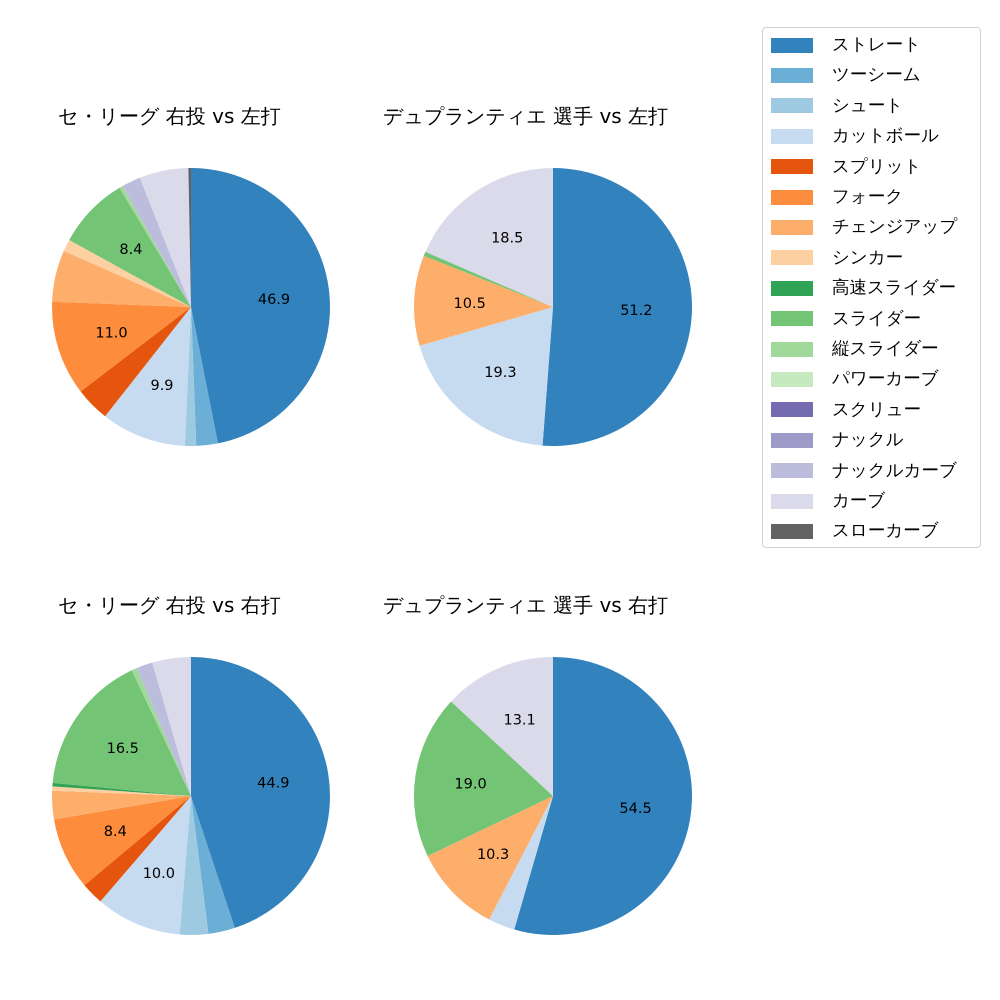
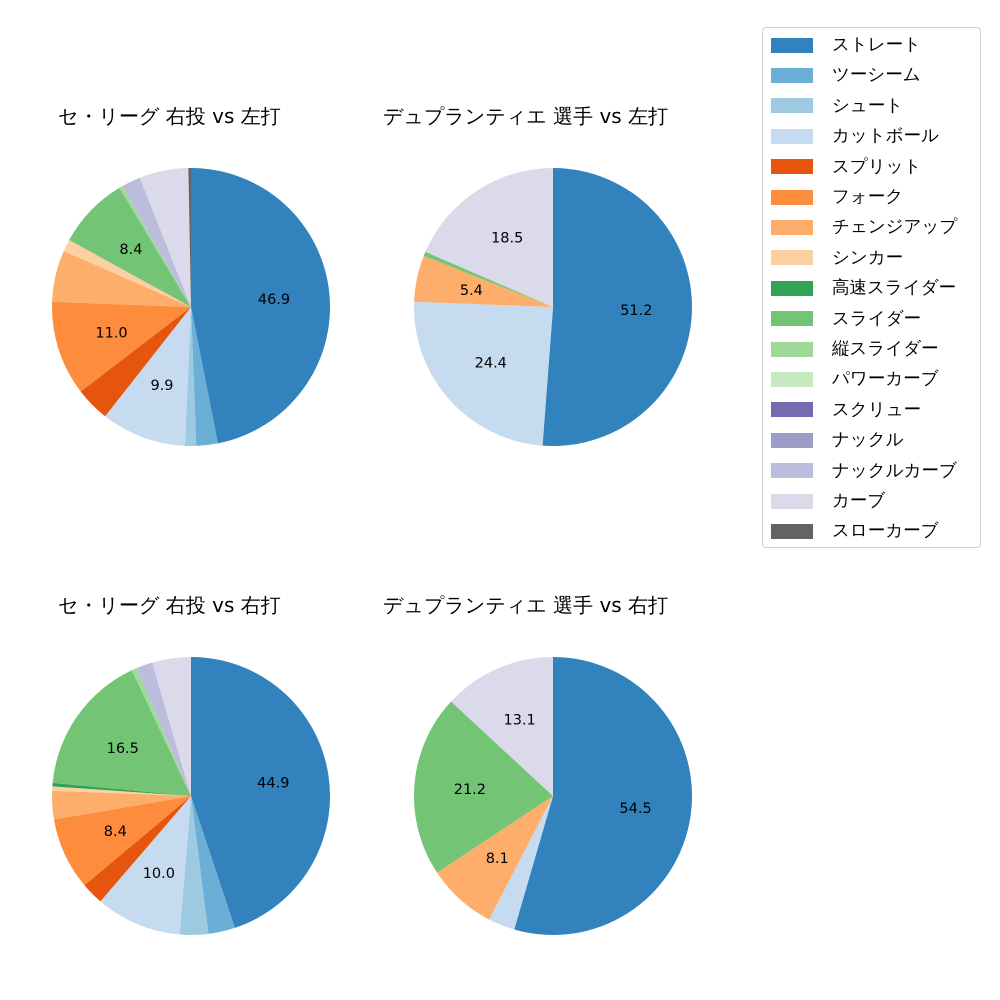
デュプランティエ 選手 vs 左打/カットボール: 19.3 -> 24.4
デュプランティエ 選手 vs 左打/チェンジアップ: 10.5 -> 5.4
デュプランティエ 選手 vs 右打/チェンジアップ: 10.3 -> 8.1
デュプランティエ 選手 vs 右打/スライダー: 19.0 -> 21.2
